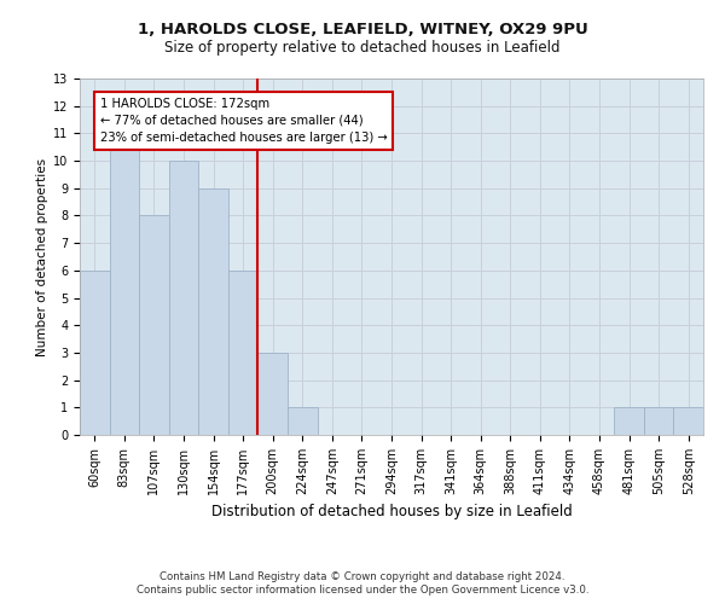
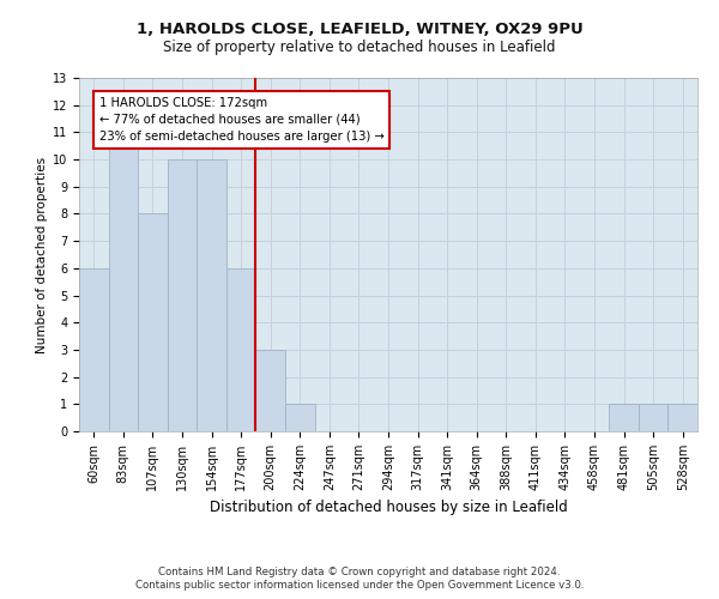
154sqm: 9 -> 10
